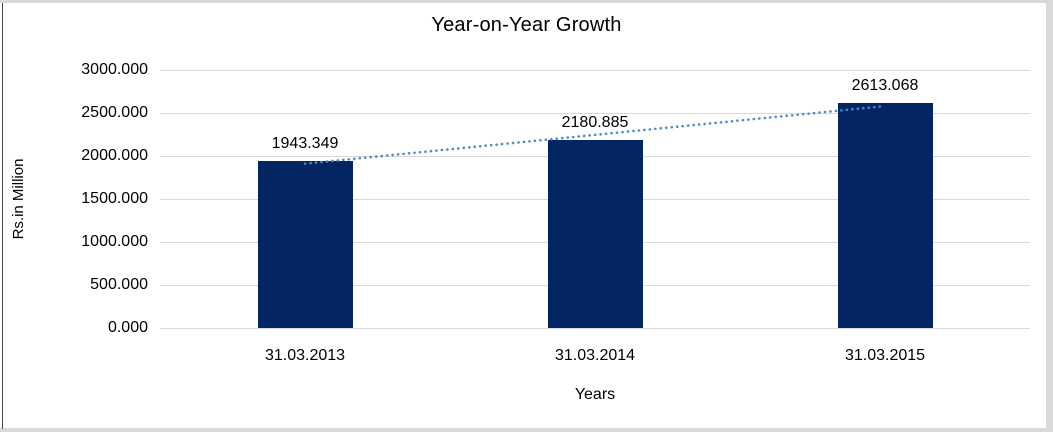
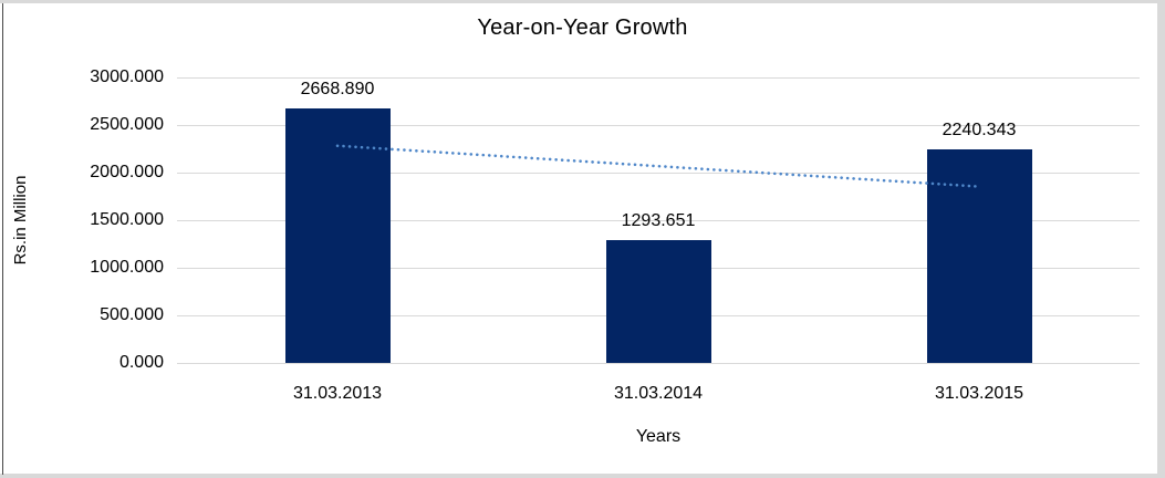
31.03.2013: 1943.349 -> 2668.890
31.03.2014: 2180.885 -> 1293.651
31.03.2015: 2613.068 -> 2240.343
